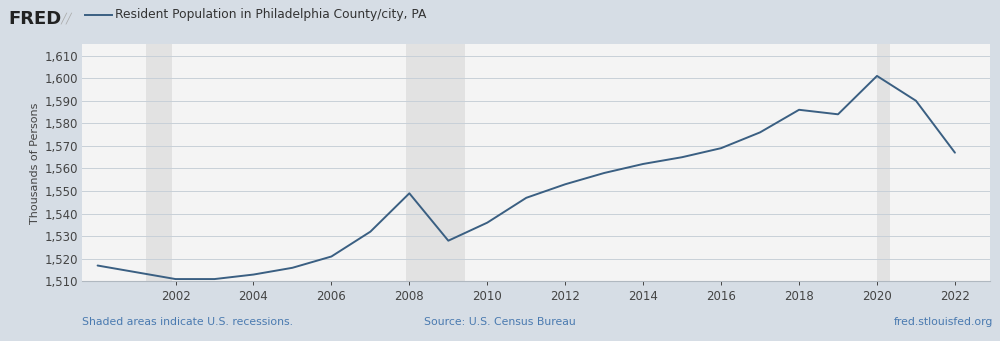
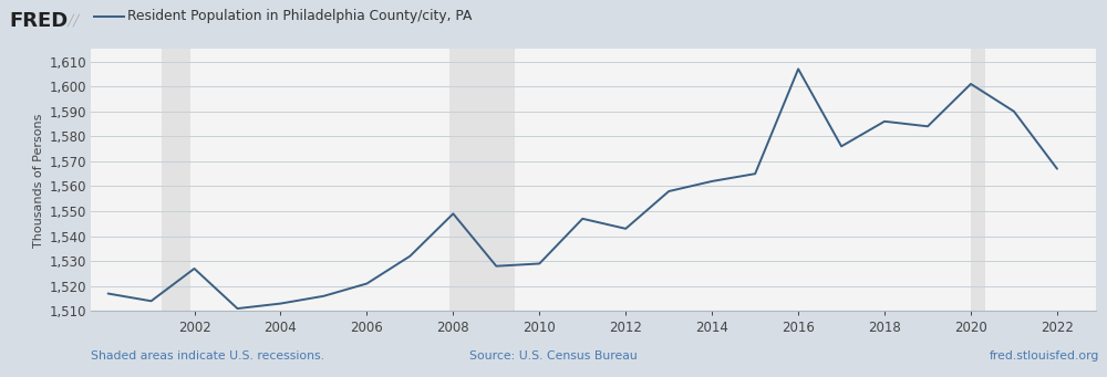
2002: 1,511 -> 1,527
2010: 1,536 -> 1,529
2012: 1,553 -> 1,543
2016: 1,569 -> 1,607
